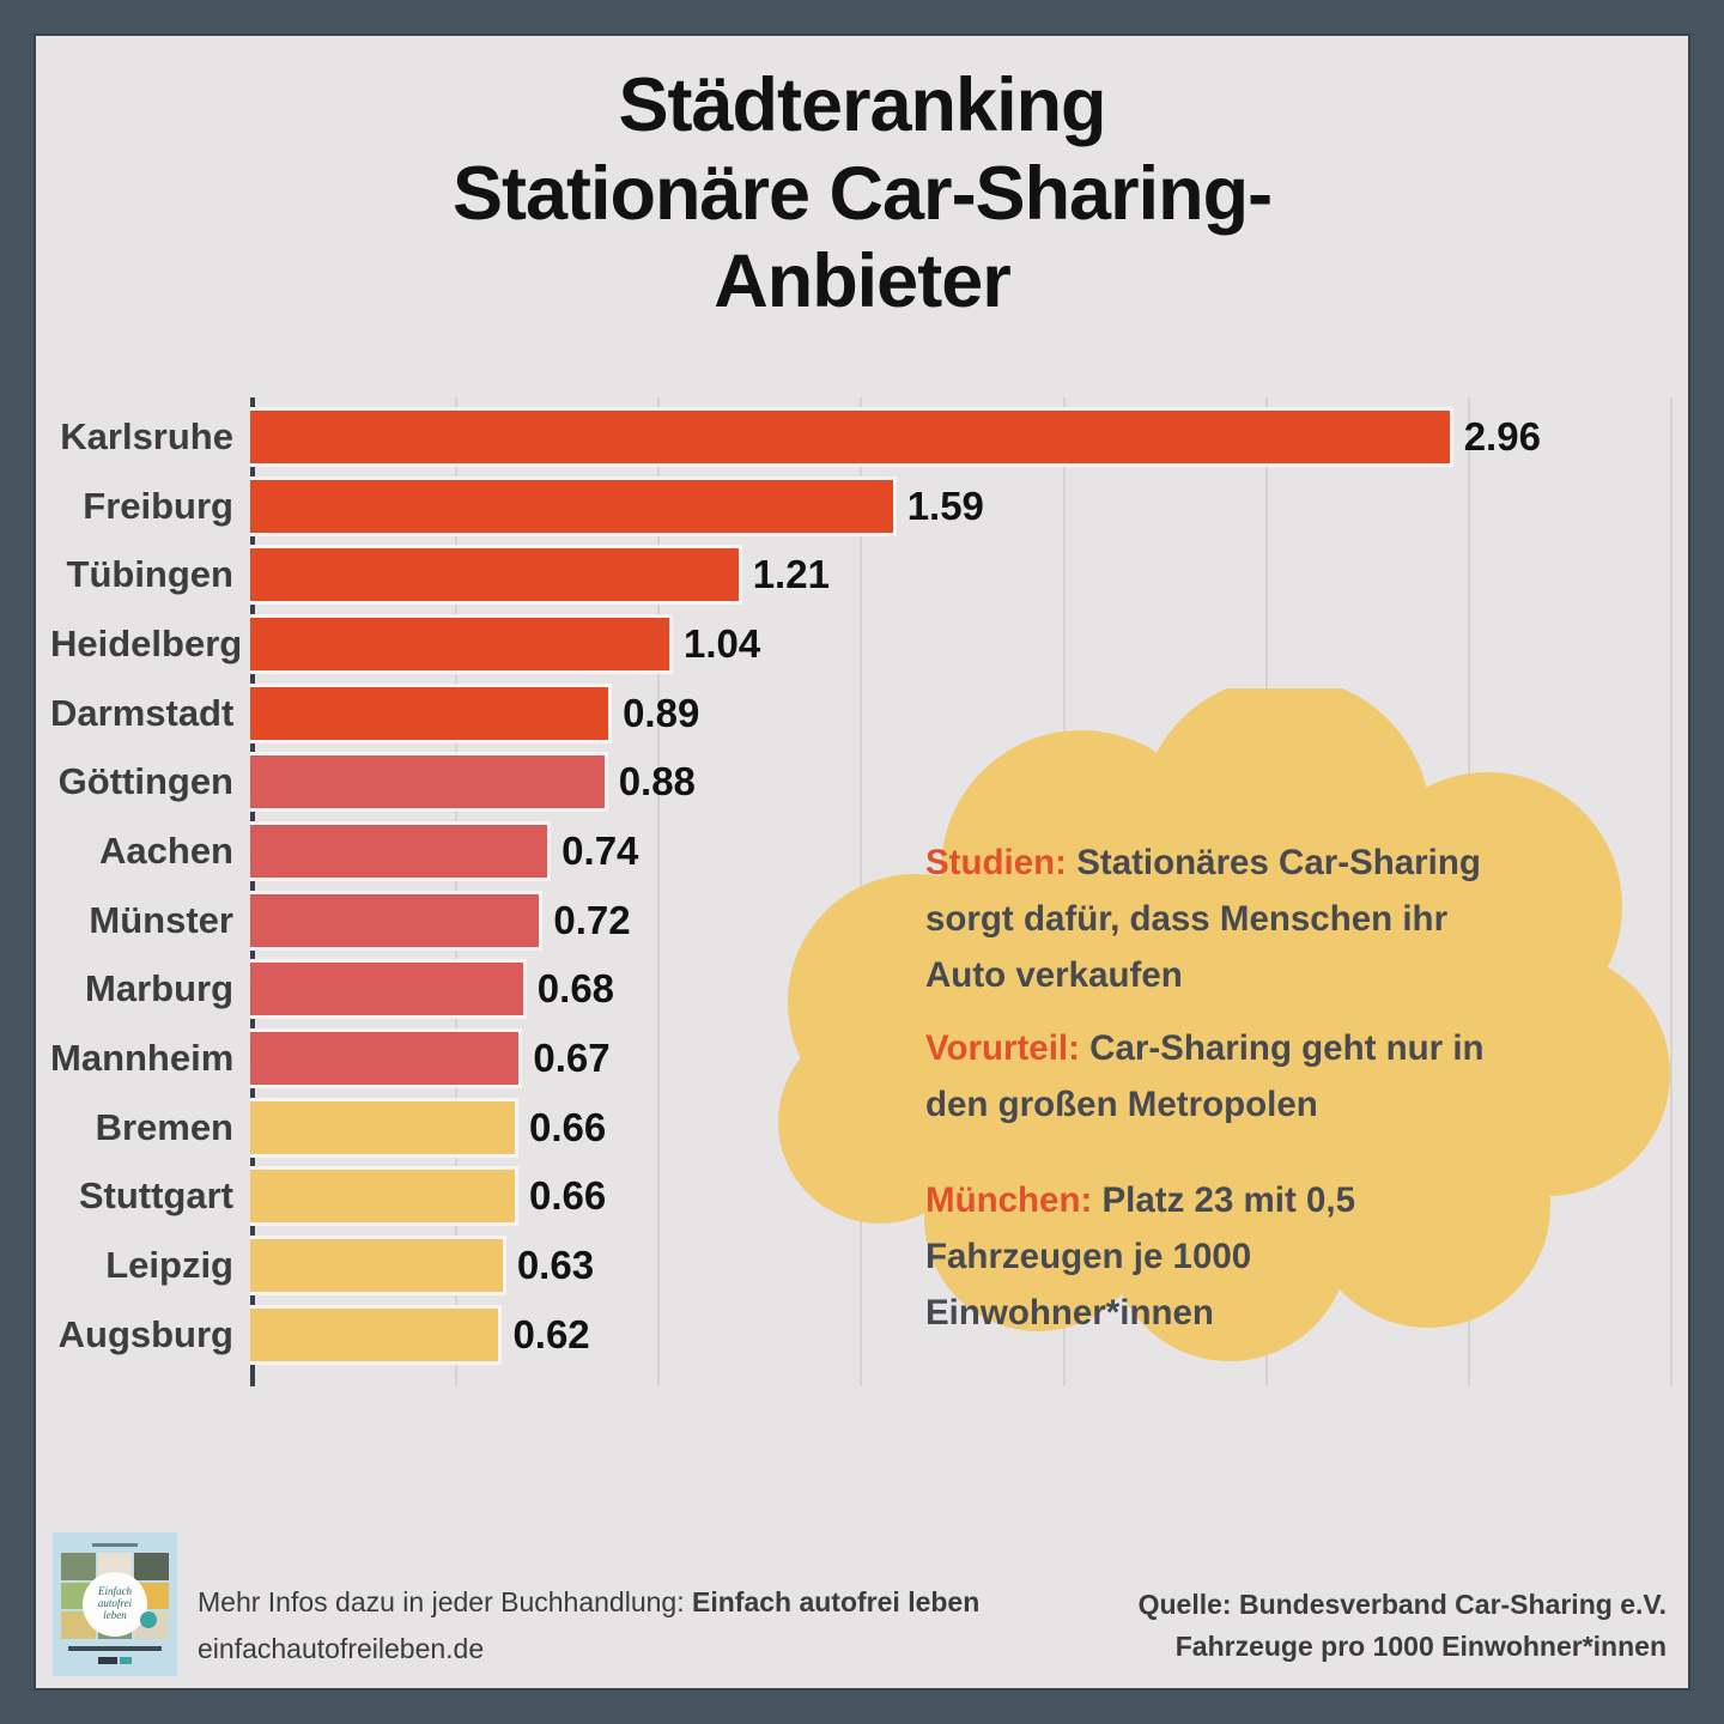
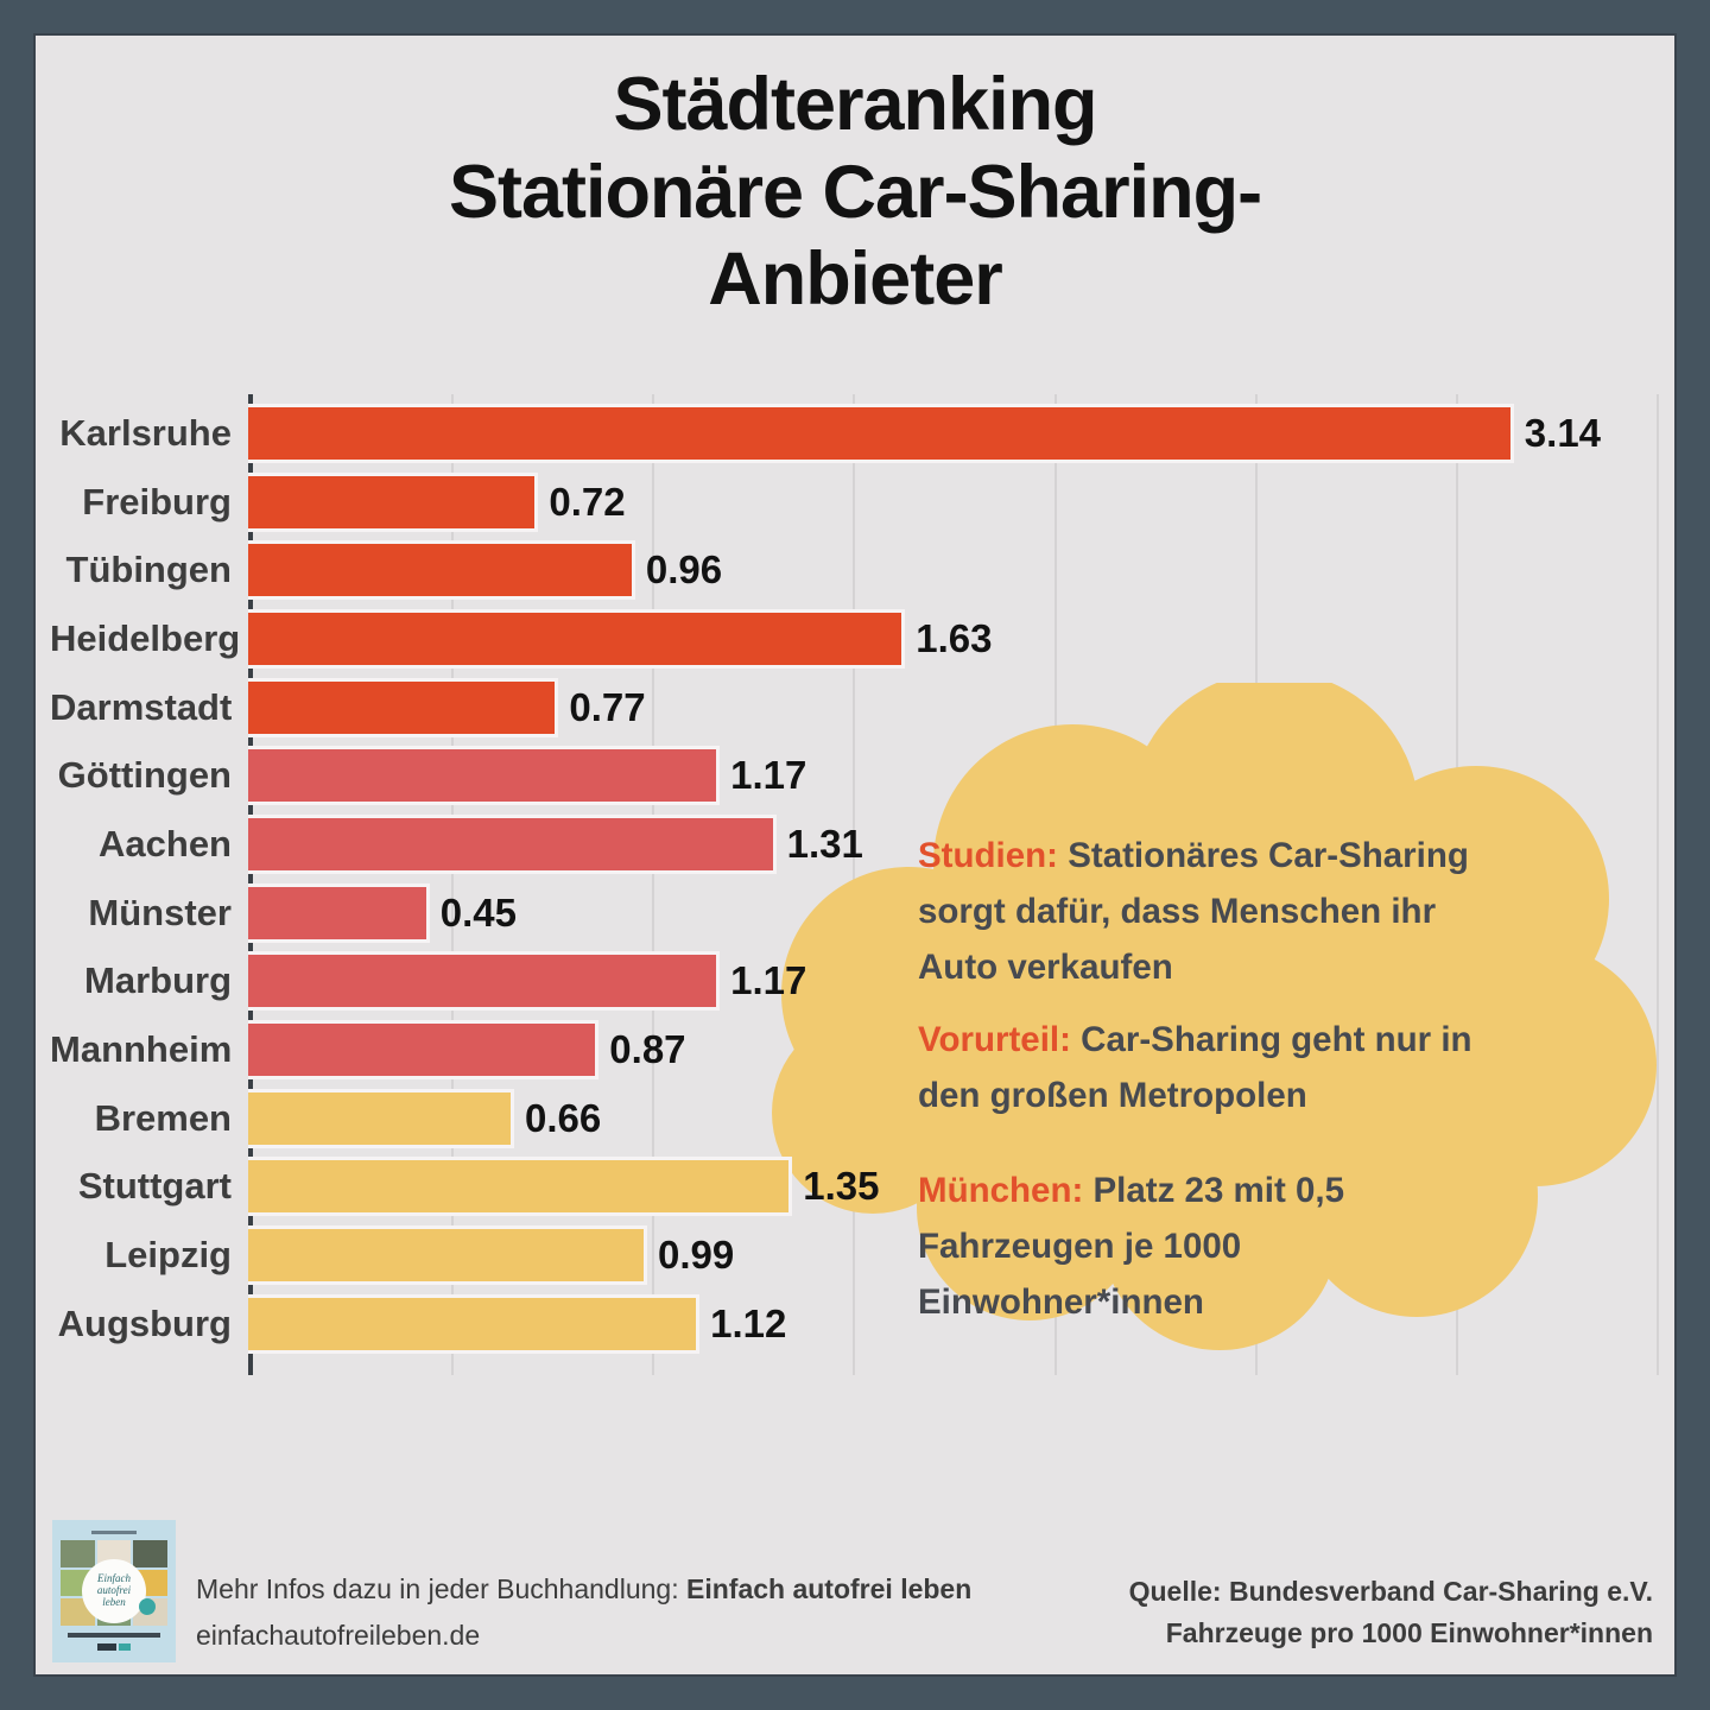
Karlsruhe: 2.96 -> 3.14
Freiburg: 1.59 -> 0.72
Tübingen: 1.21 -> 0.96
Heidelberg: 1.04 -> 1.63
Darmstadt: 0.89 -> 0.77
Göttingen: 0.88 -> 1.17
Aachen: 0.74 -> 1.31
Münster: 0.72 -> 0.45
Marburg: 0.68 -> 1.17
Mannheim: 0.67 -> 0.87
Stuttgart: 0.66 -> 1.35
Leipzig: 0.63 -> 0.99
Augsburg: 0.62 -> 1.12
